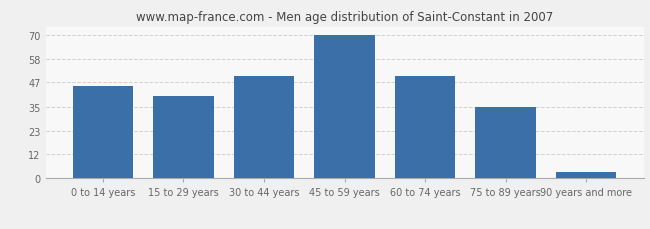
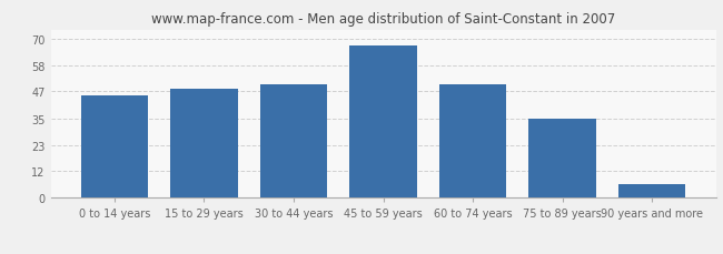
15 to 29 years: 40 -> 48
45 to 59 years: 70 -> 67
90 years and more: 3 -> 6
